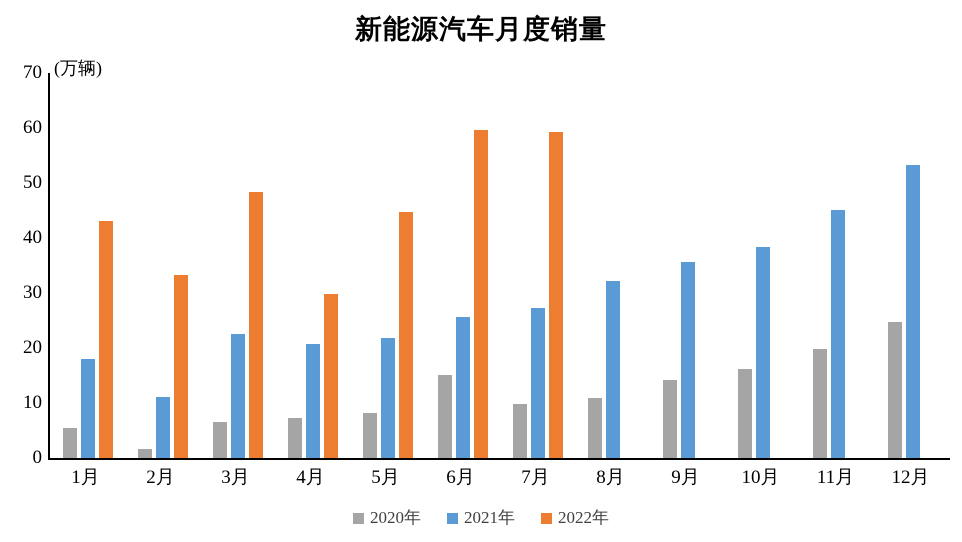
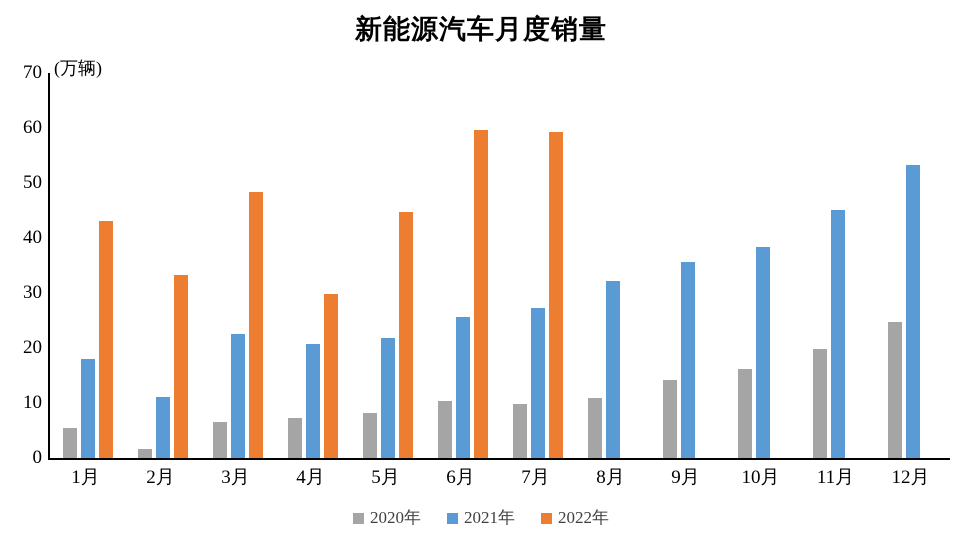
2020年/6月: 15 -> 10
